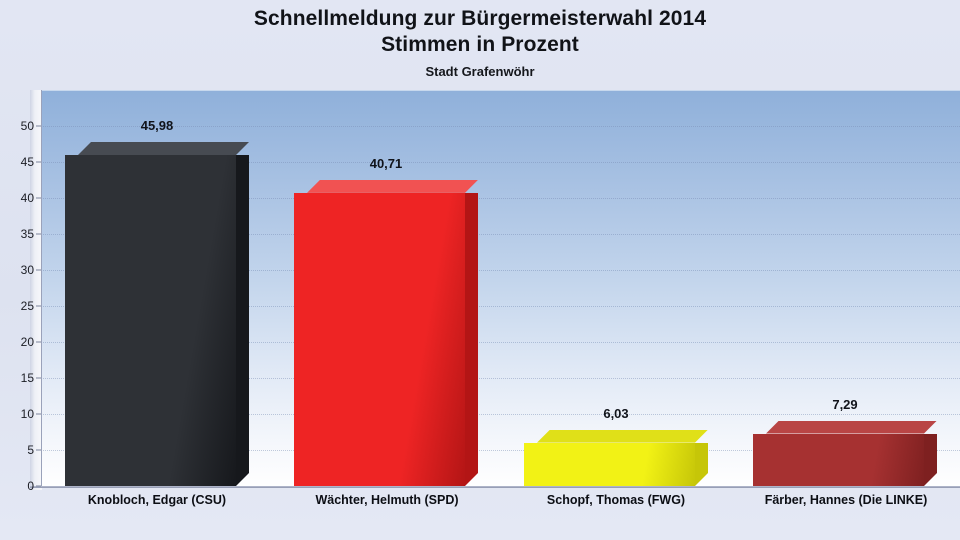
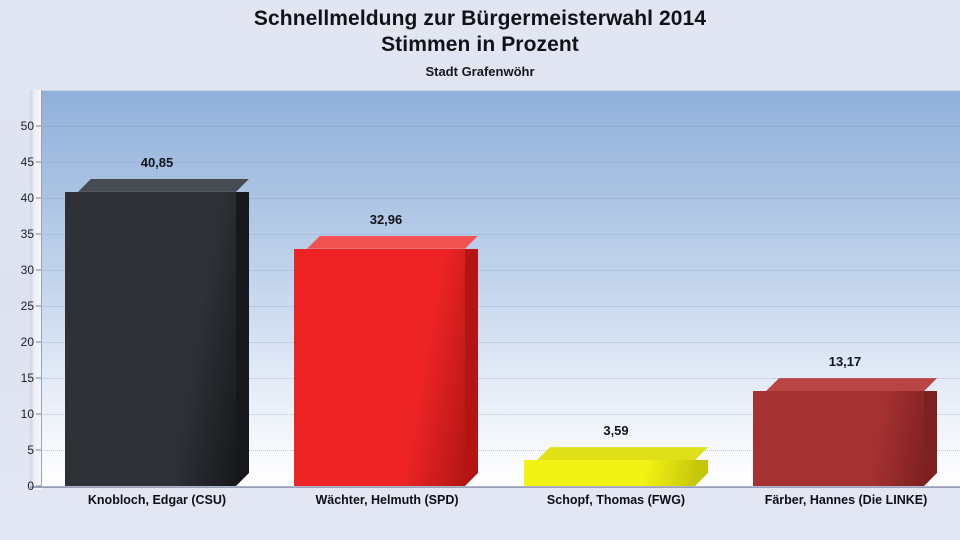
Knobloch, Edgar (CSU): 45,98 -> 40,85
Wächter, Helmuth (SPD): 40,71 -> 32,96
Schopf, Thomas (FWG): 6,03 -> 3,59
Färber, Hannes (Die LINKE): 7,29 -> 13,17
